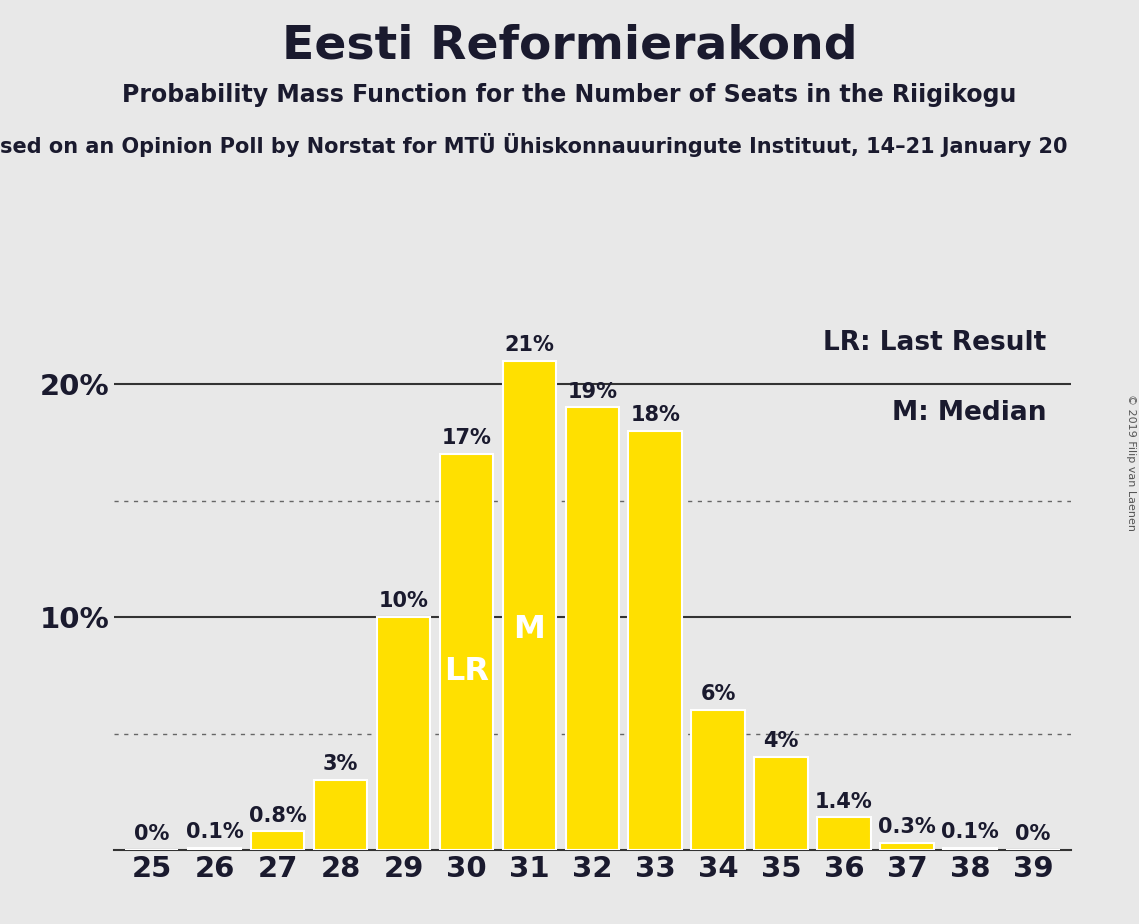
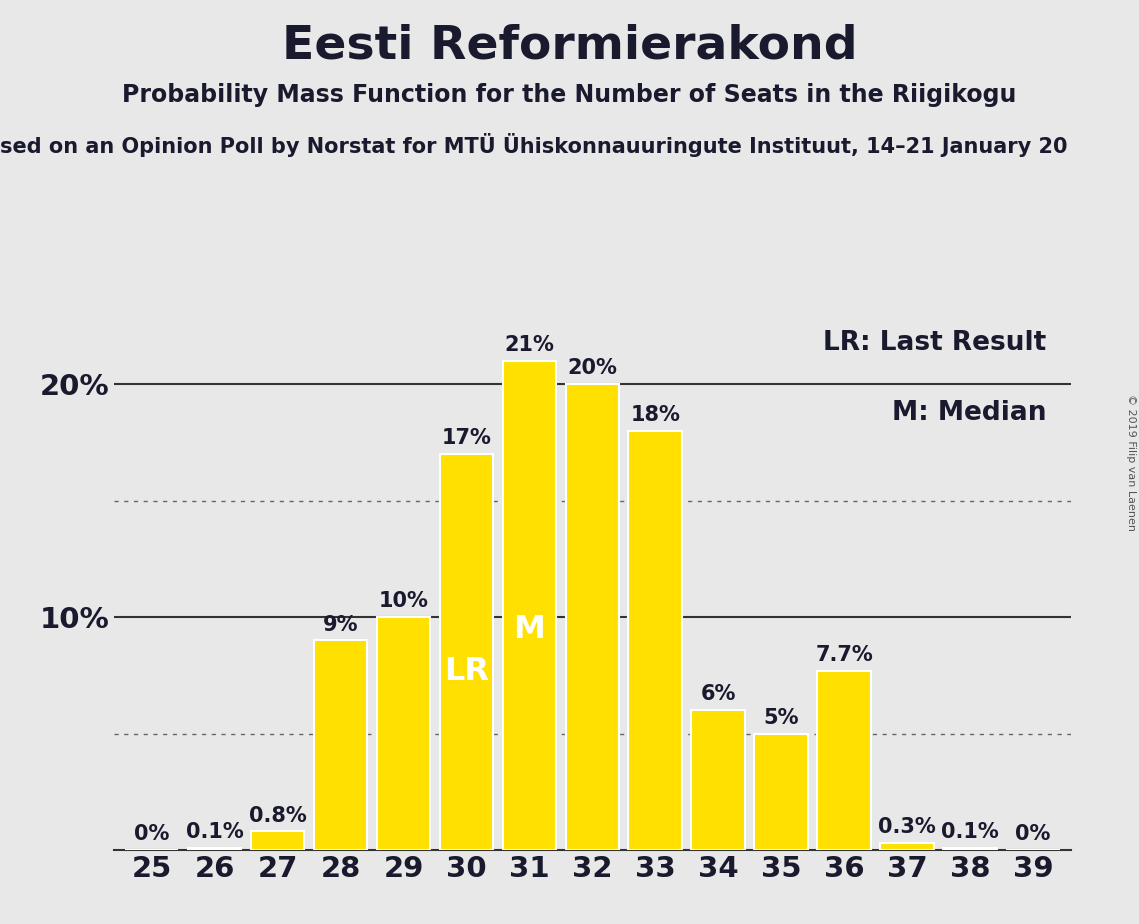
28: 3% -> 9%
32: 19% -> 20%
35: 4% -> 5%
36: 1.4% -> 7.7%
